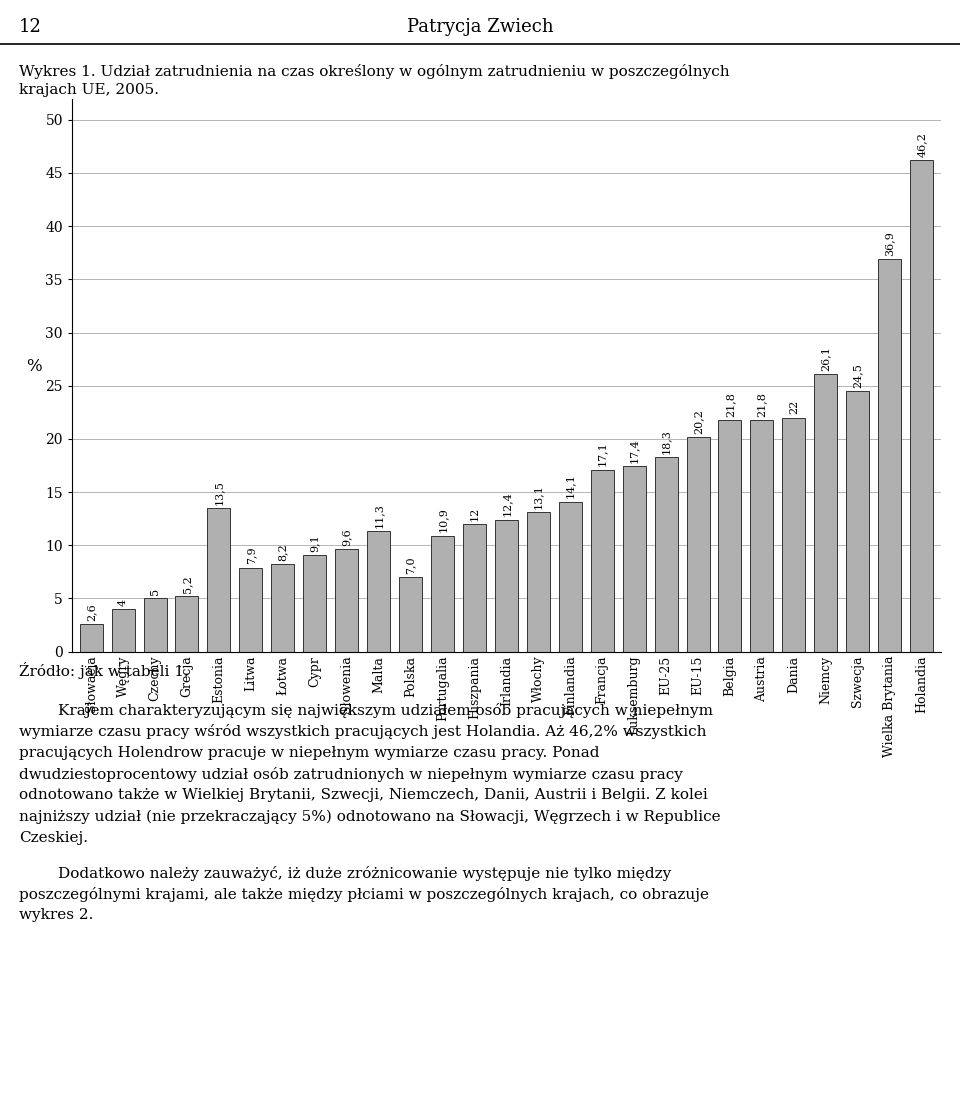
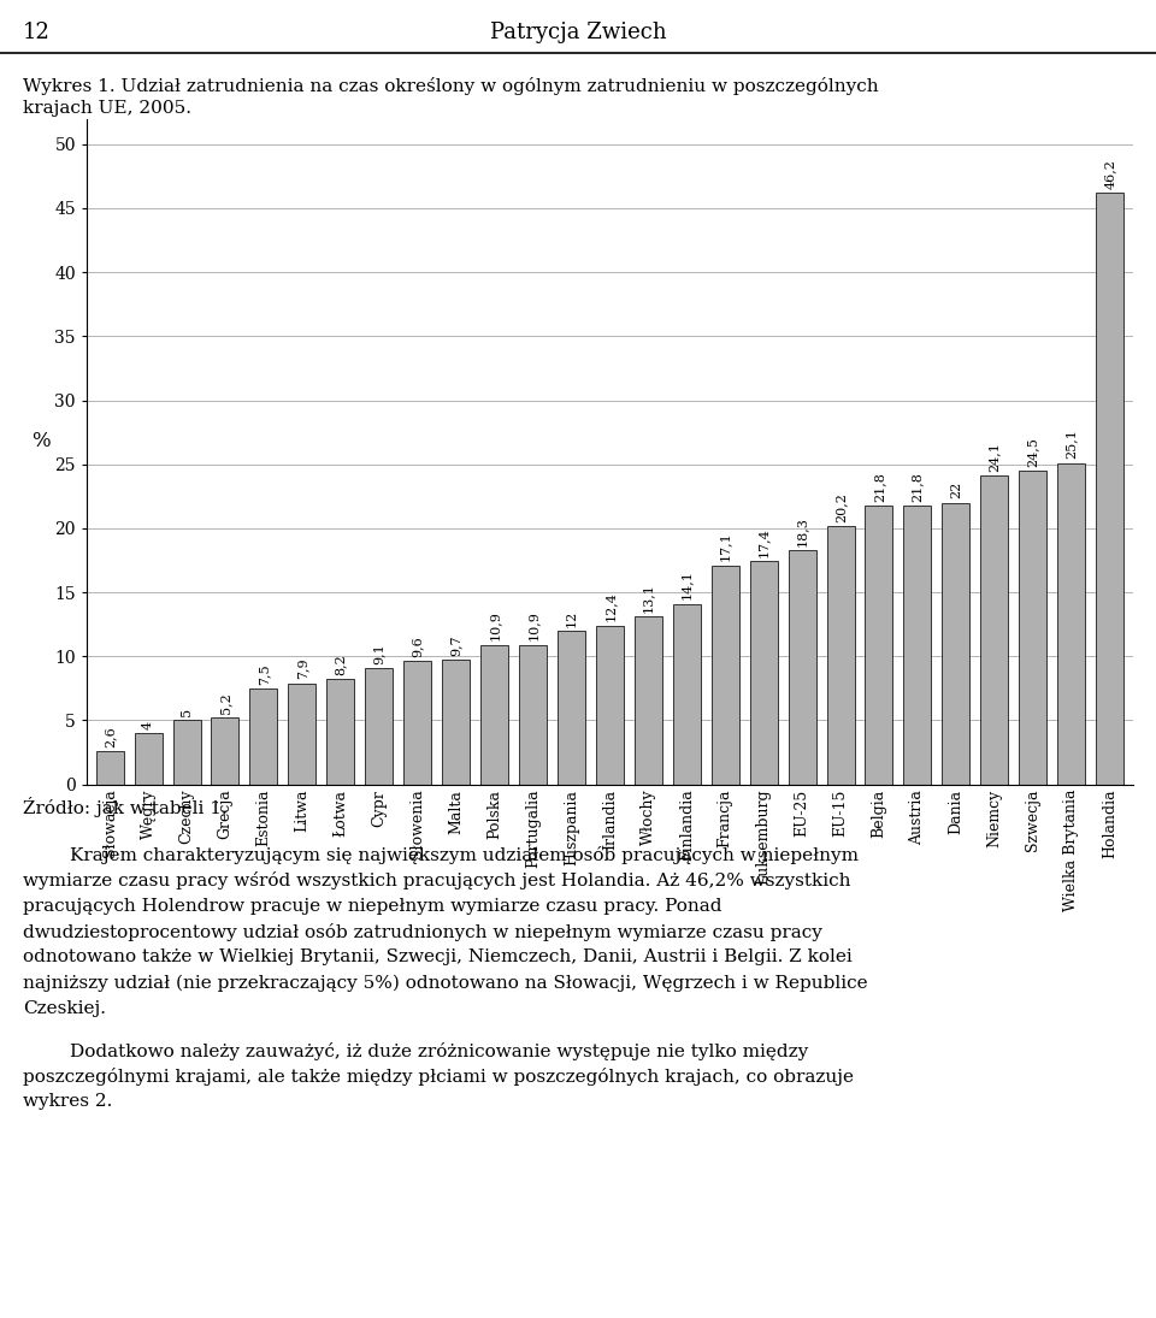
Estonia: 13,5 -> 7,5
Malta: 11,3 -> 9,7
Polska: 7,0 -> 10,9
Niemcy: 26,1 -> 24,1
Wielka Brytania: 36,9 -> 25,1
